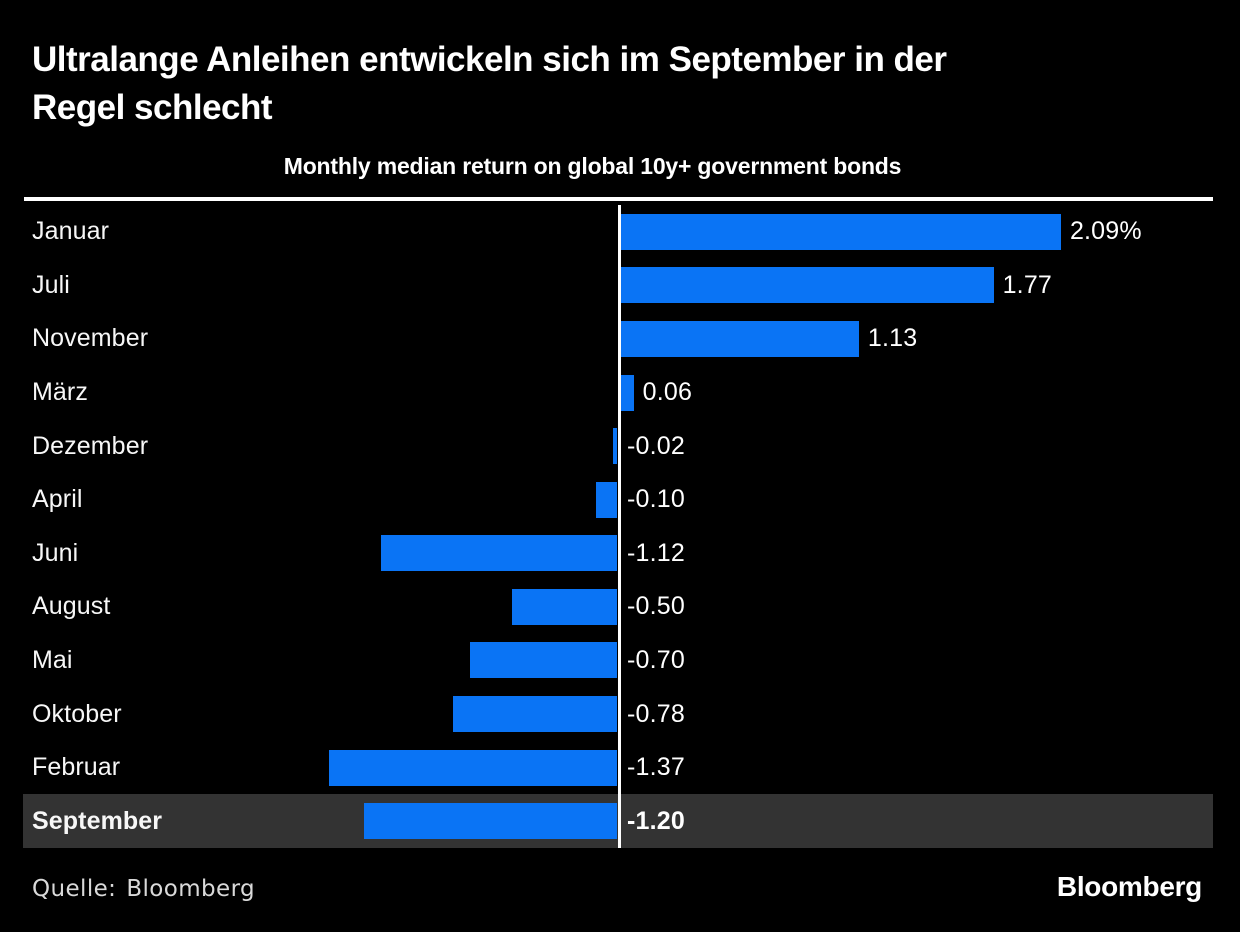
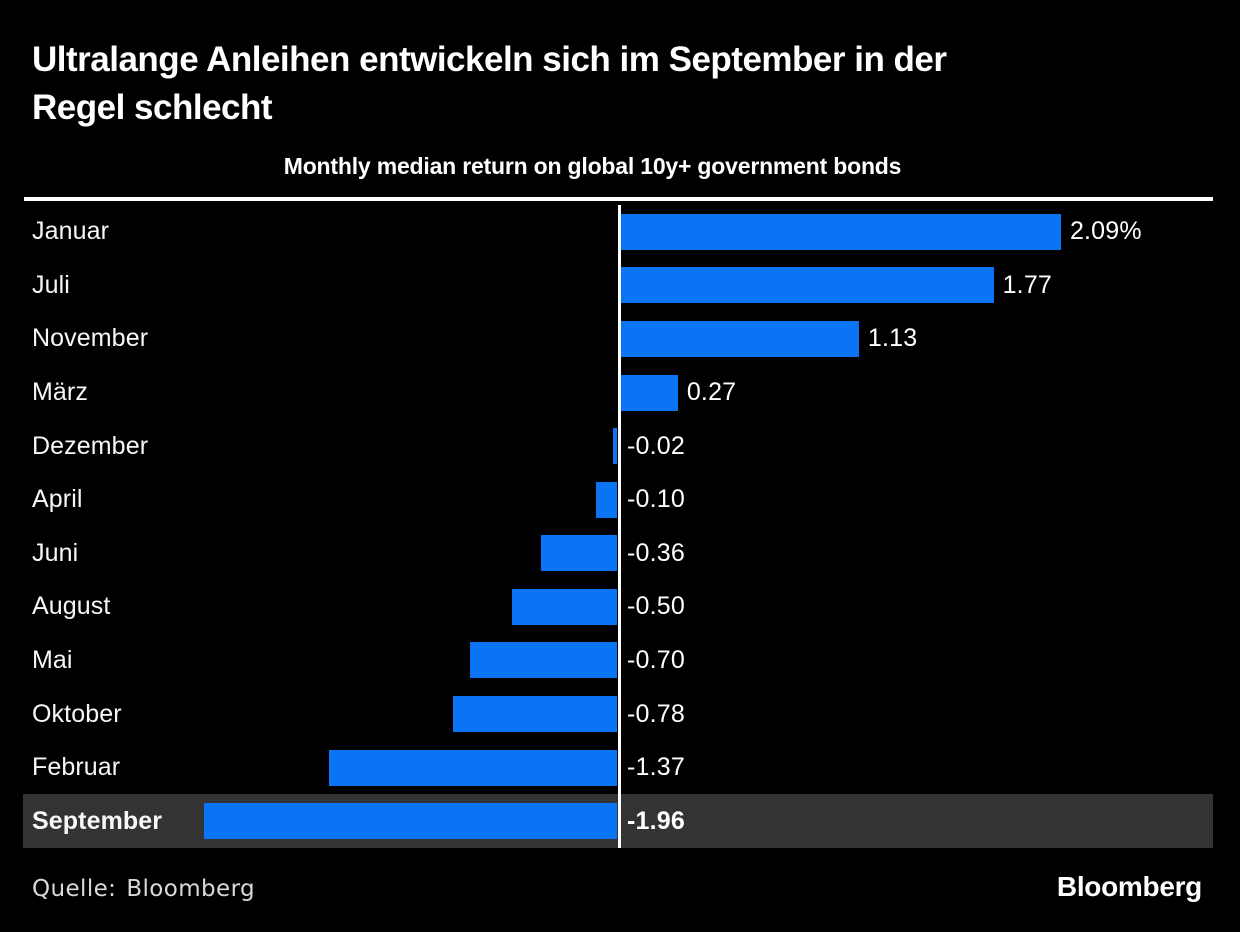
März: 0.06 -> 0.27
Juni: -1.12 -> -0.36
September: -1.20 -> -1.96
